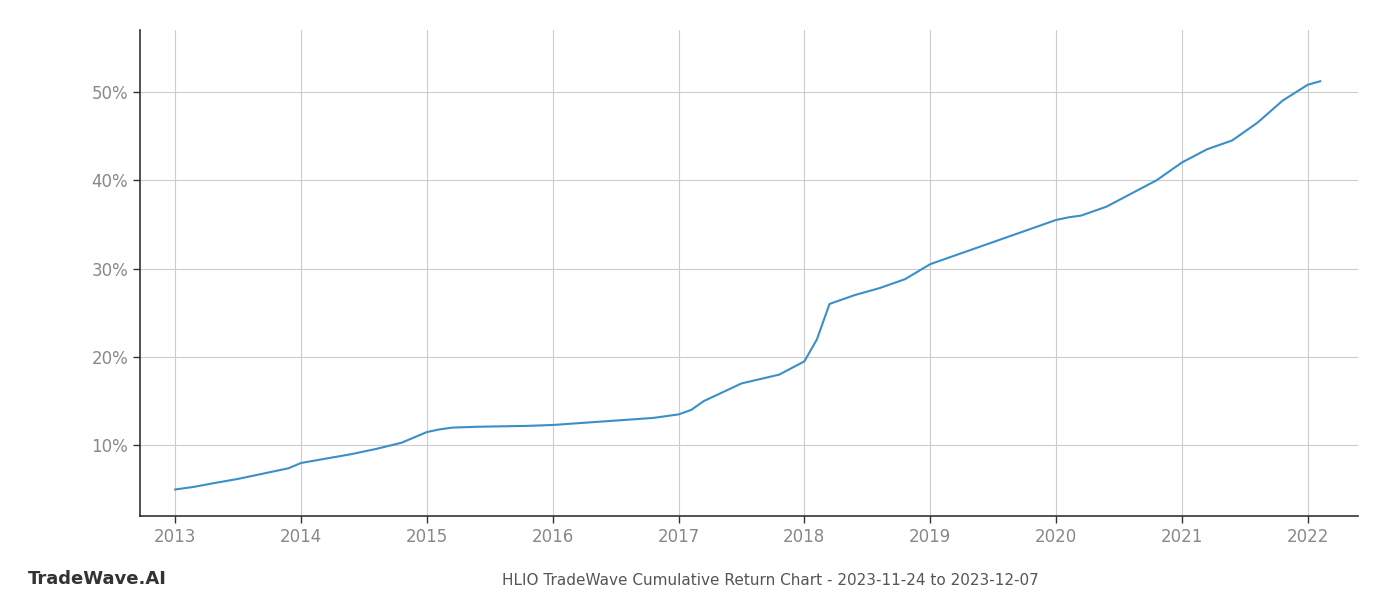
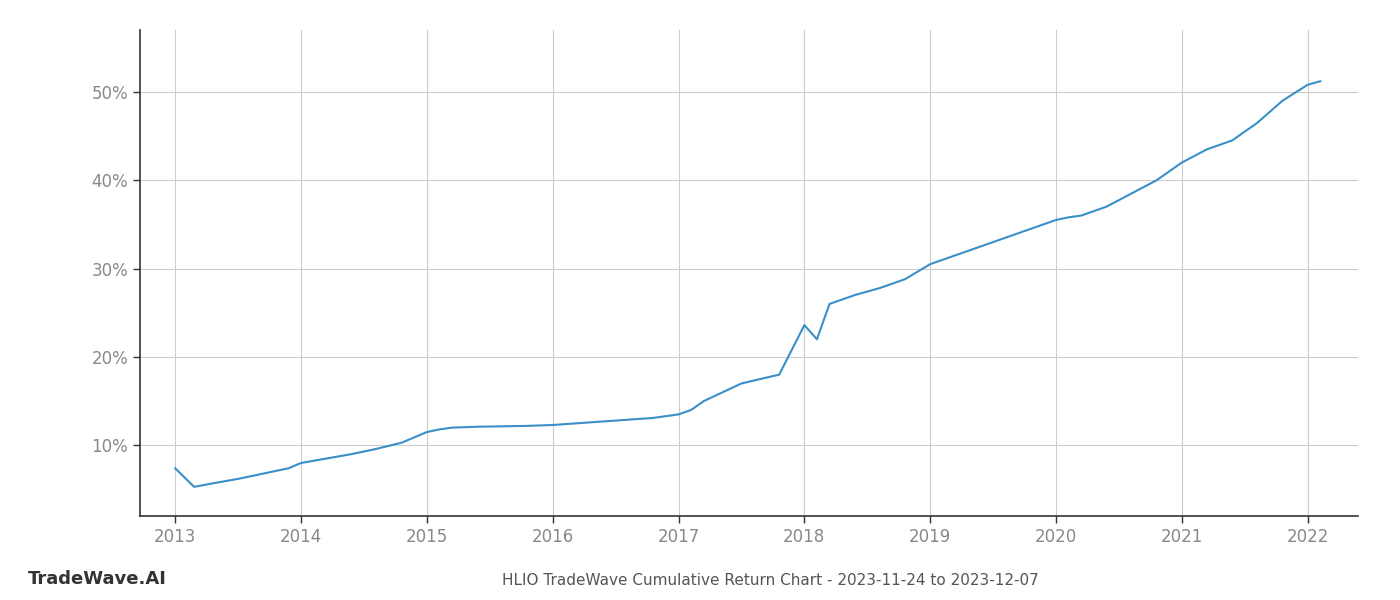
2013: 5.0% -> 7.4%
2018: 19.5% -> 23.6%
